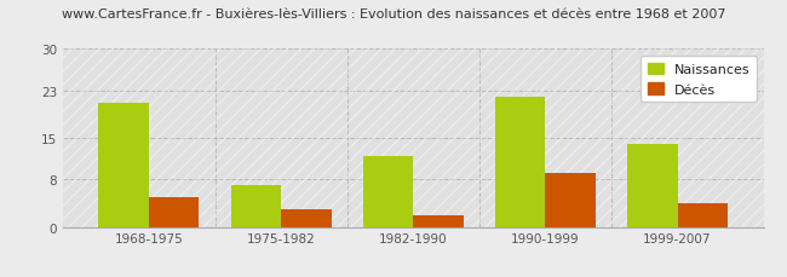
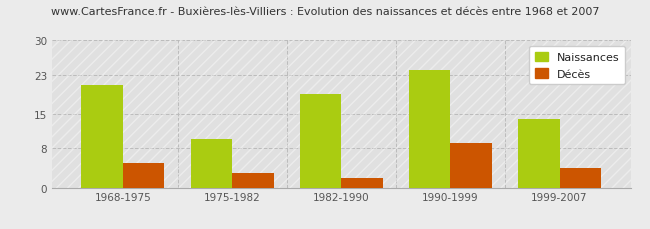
Naissances/1975-1982: 7 -> 10
Naissances/1982-1990: 12 -> 19
Naissances/1990-1999: 22 -> 24
